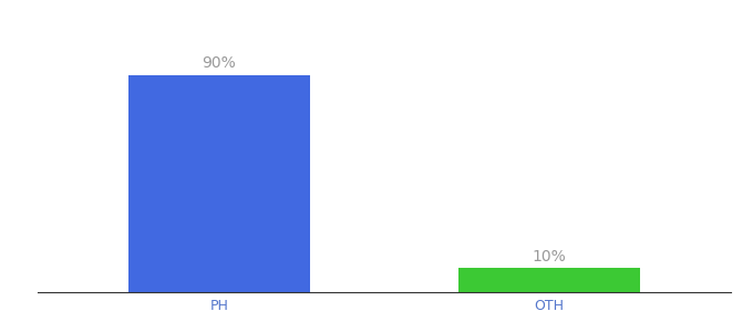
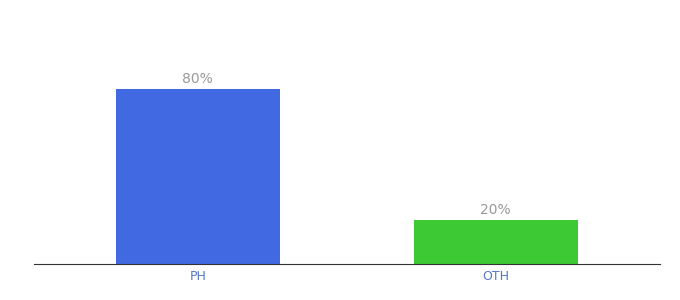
PH: 90% -> 80%
OTH: 10% -> 20%
